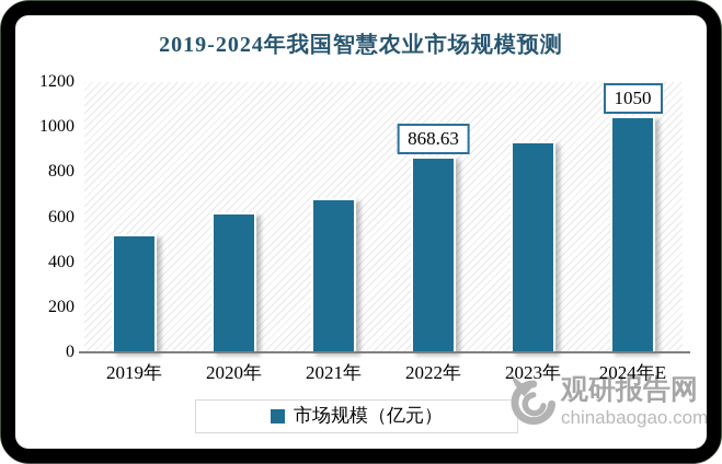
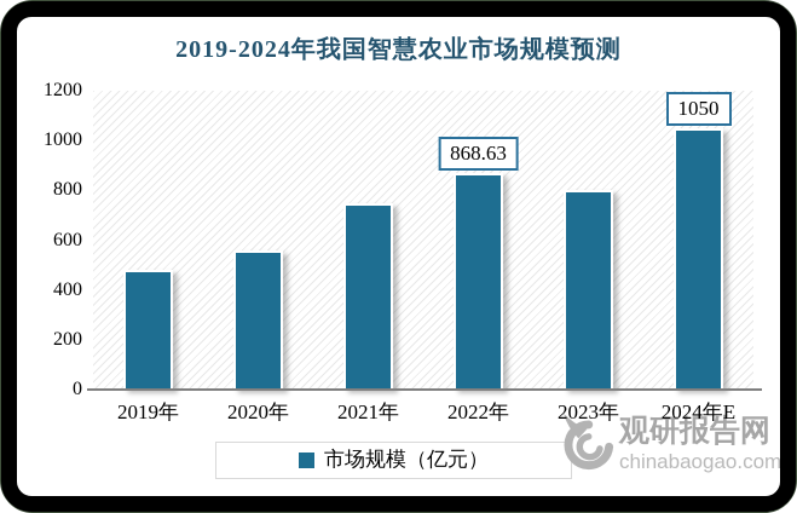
2019年: 520 -> 480
2020年: 620 -> 560
2021年: 680 -> 750
2023年: 940 -> 800
